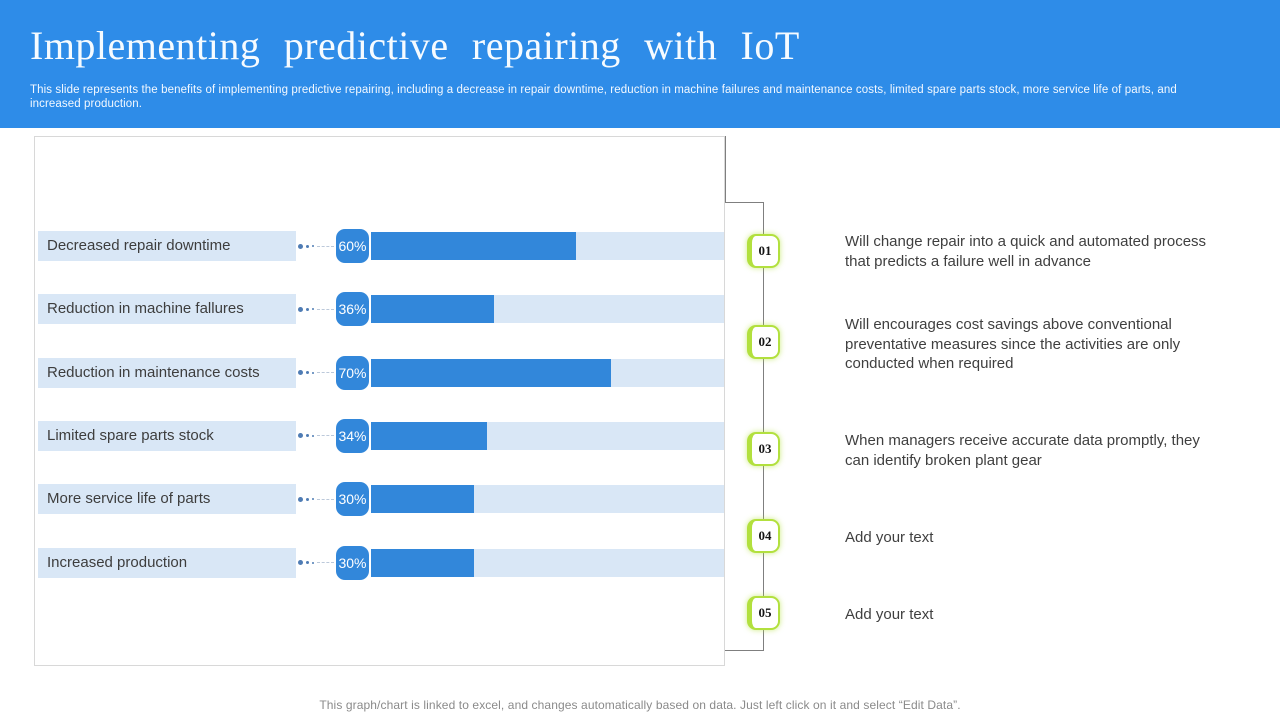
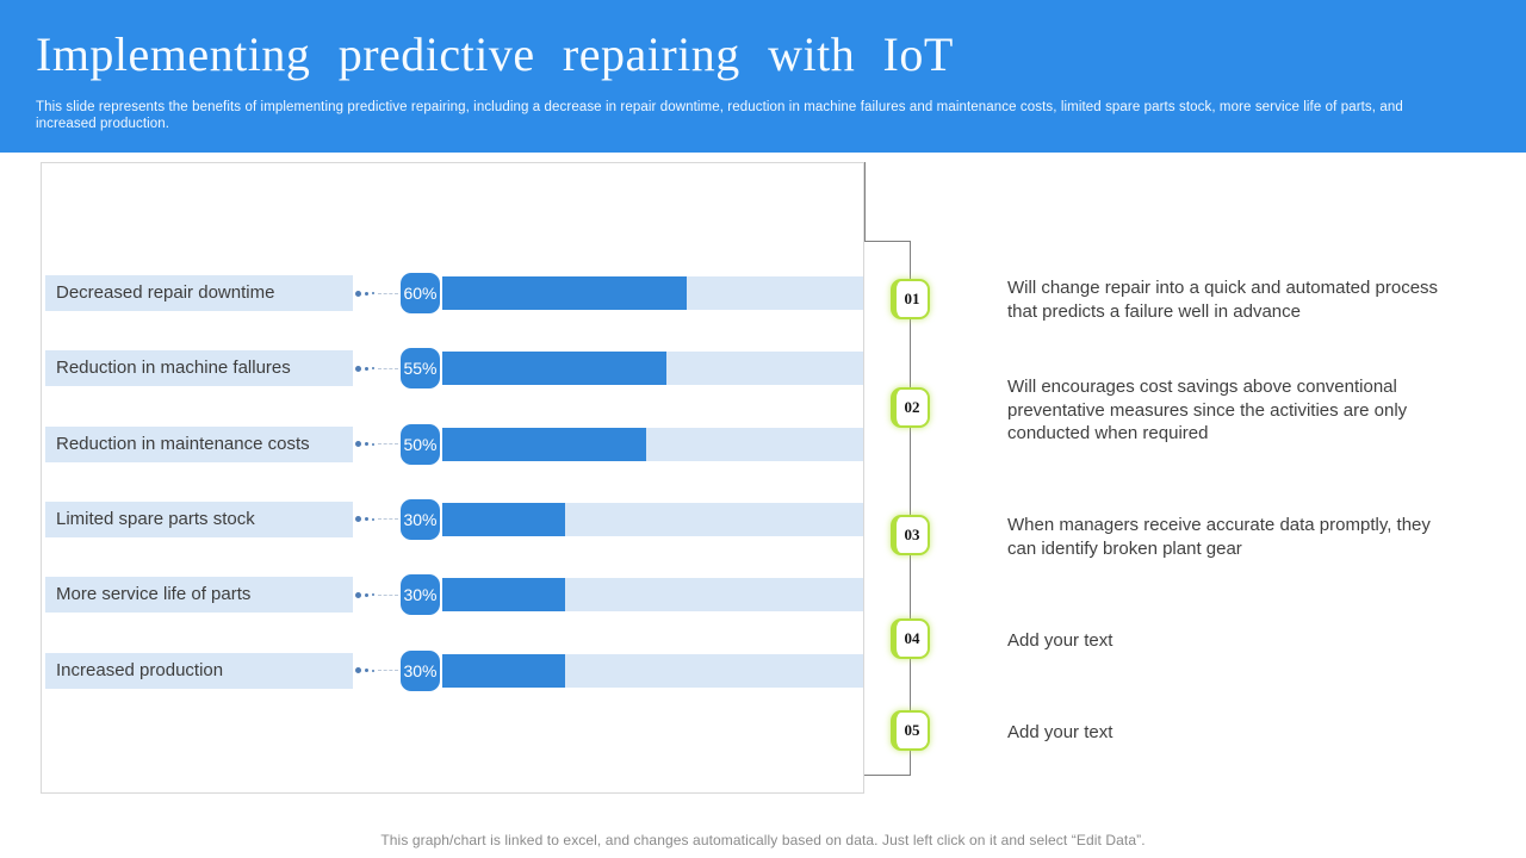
Reduction in machine fallures: 36% -> 55%
Reduction in maintenance costs: 70% -> 50%
Limited spare parts stock: 34% -> 30%
